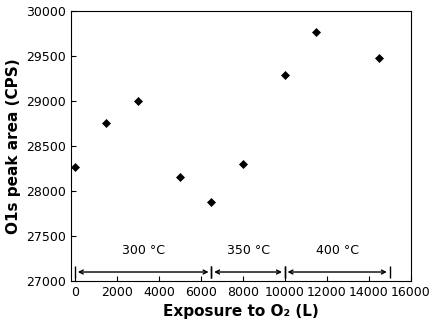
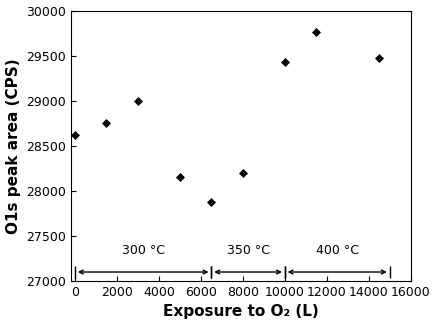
0: 28260 -> 28620
8000: 28300 -> 28200
10000: 29280 -> 29430
